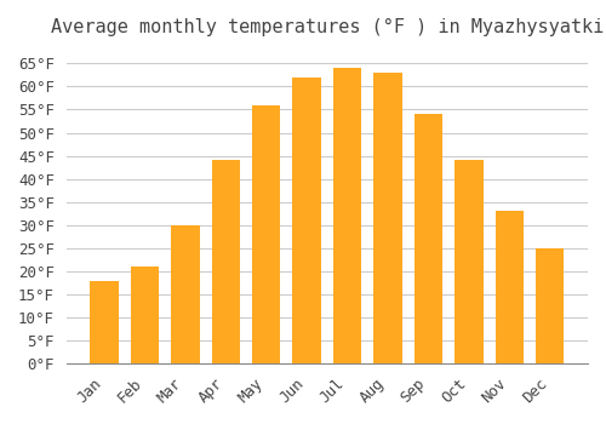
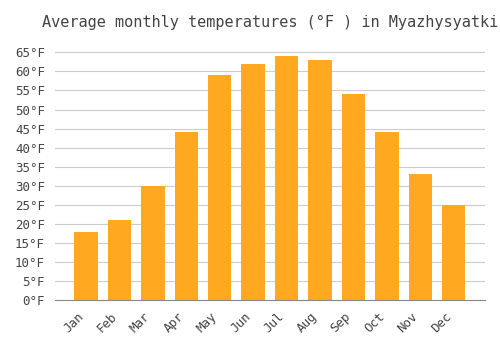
May: 56°F -> 59°F
